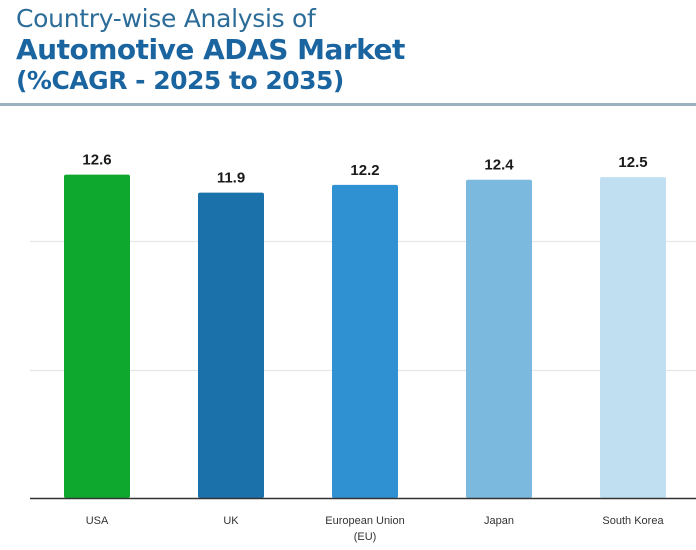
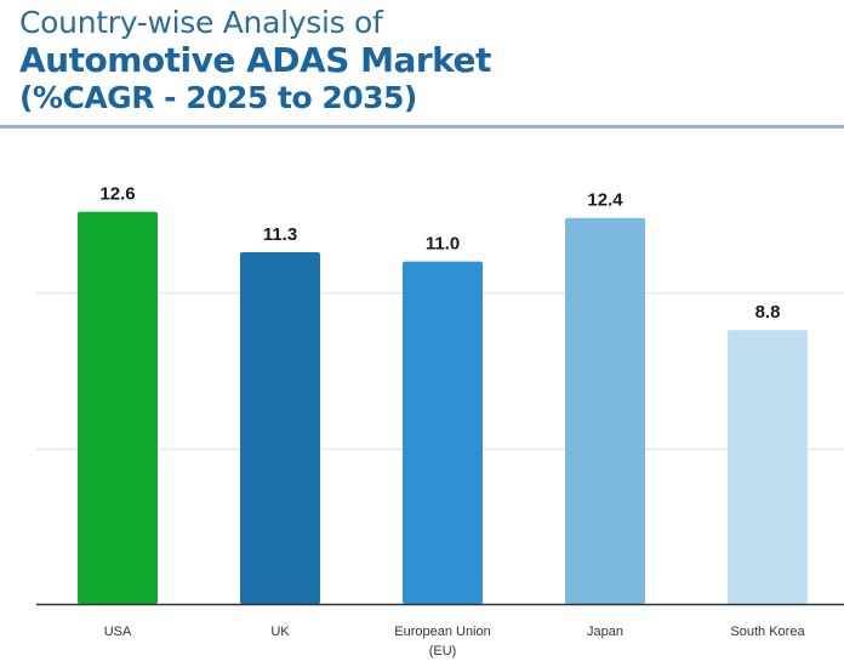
UK: 11.9 -> 11.3
European Union (EU): 12.2 -> 11.0
South Korea: 12.5 -> 8.8
